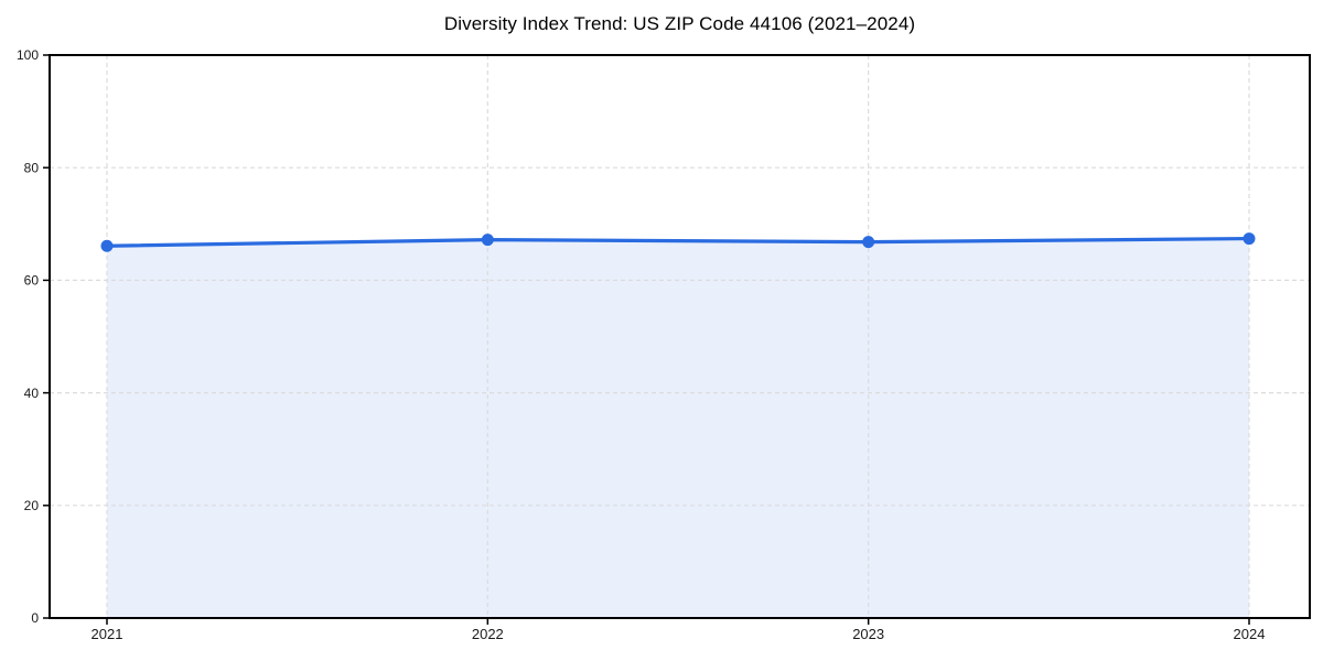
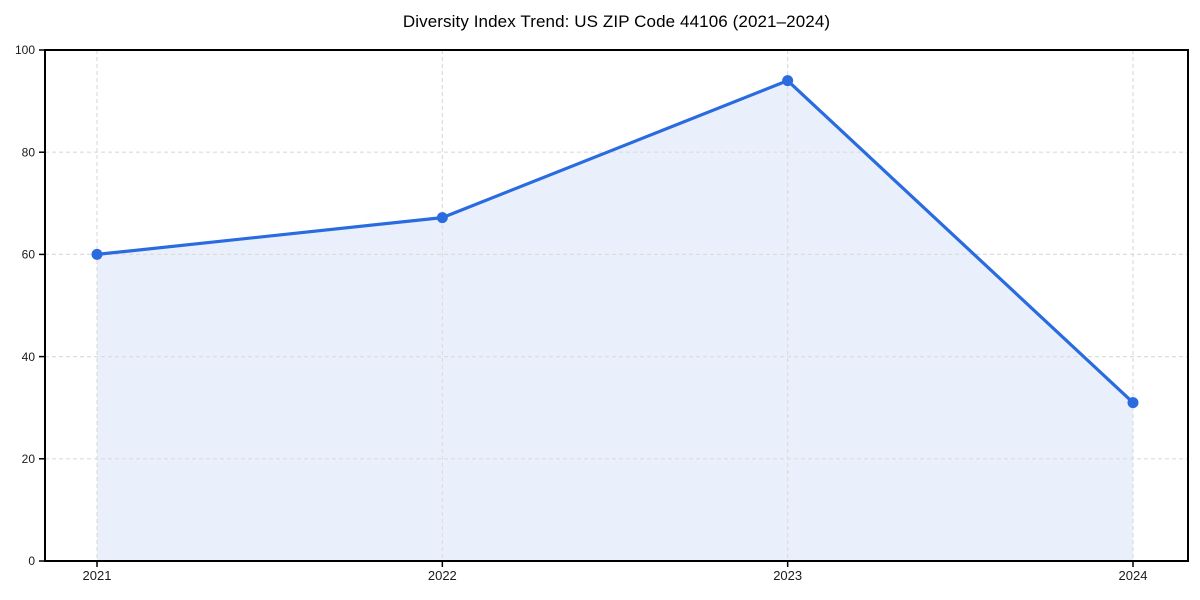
2021: 66 -> 60
2023: 67 -> 94
2024: 67 -> 31
